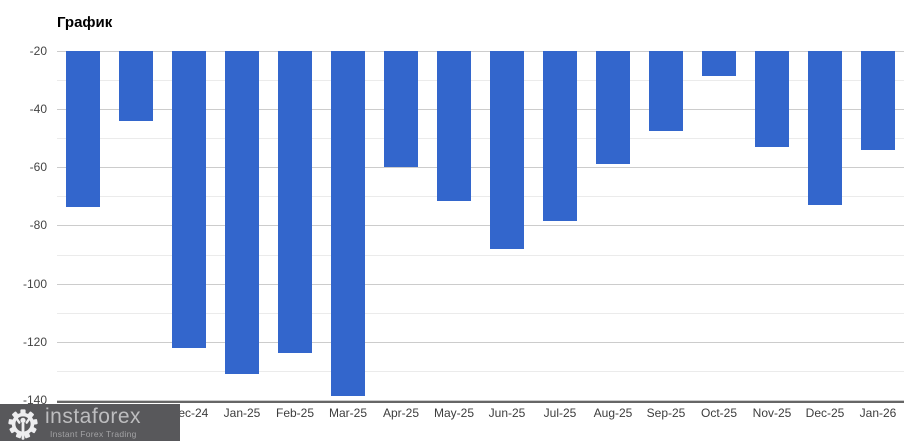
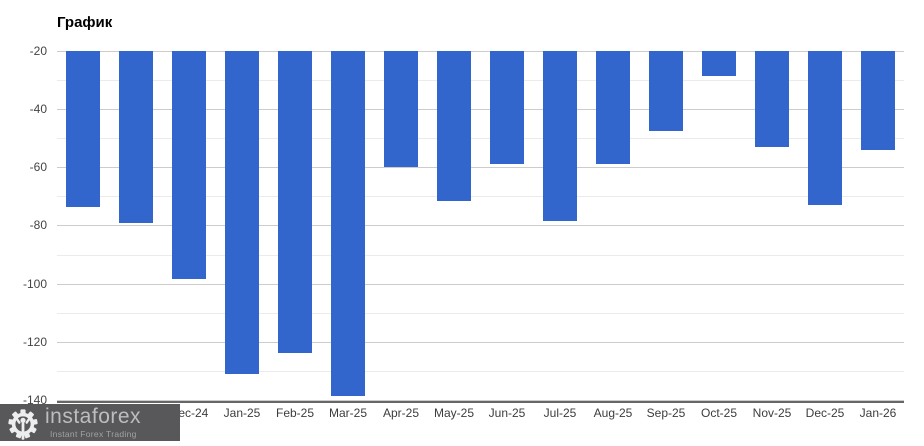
Nov-24: -44 -> -79
Dec-24: -122 -> -98
Jun-25: -88 -> -59
